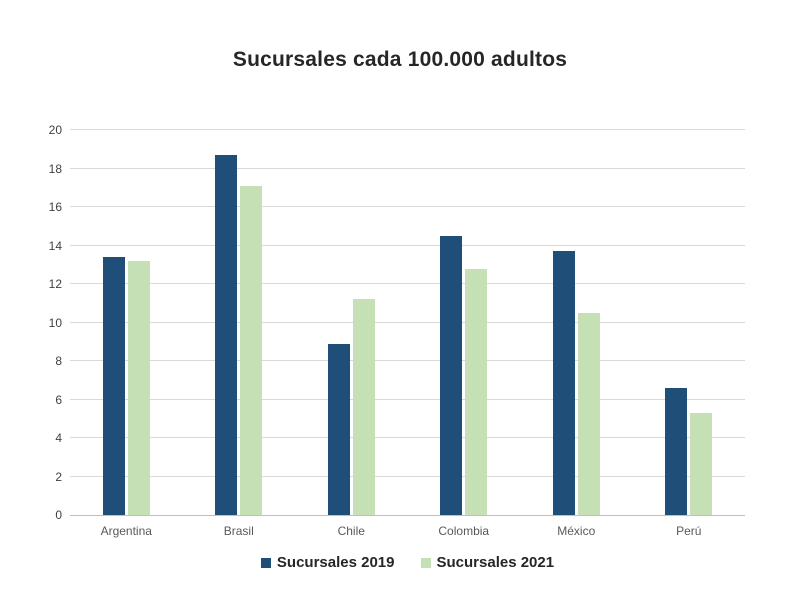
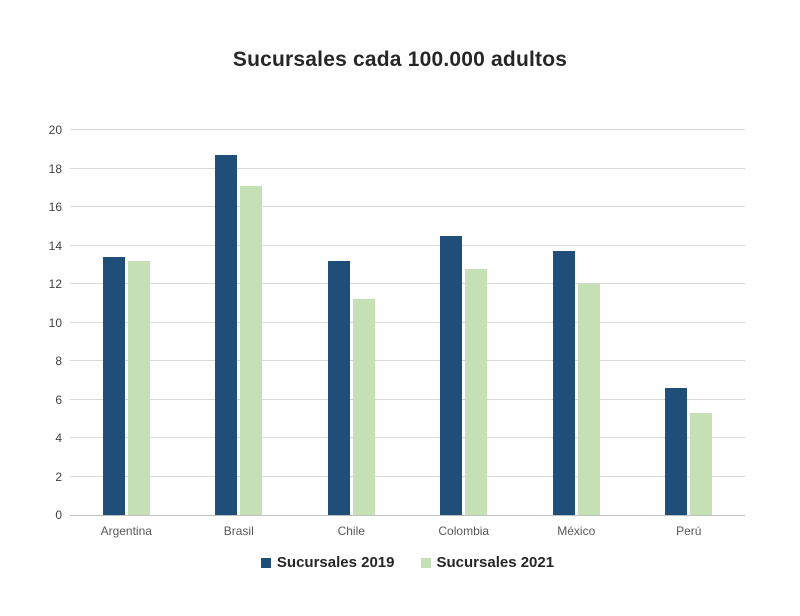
Sucursales 2019/Chile: 8.9 -> 13.2
Sucursales 2021/México: 10.5 -> 12.0
